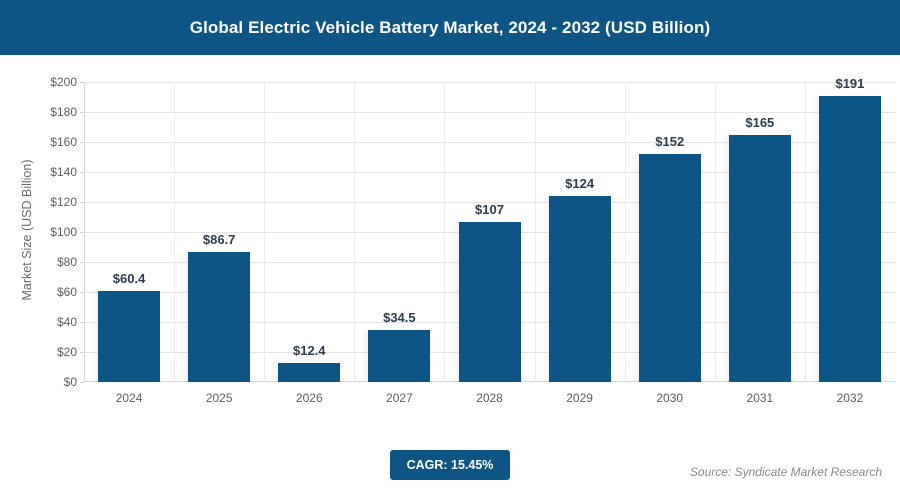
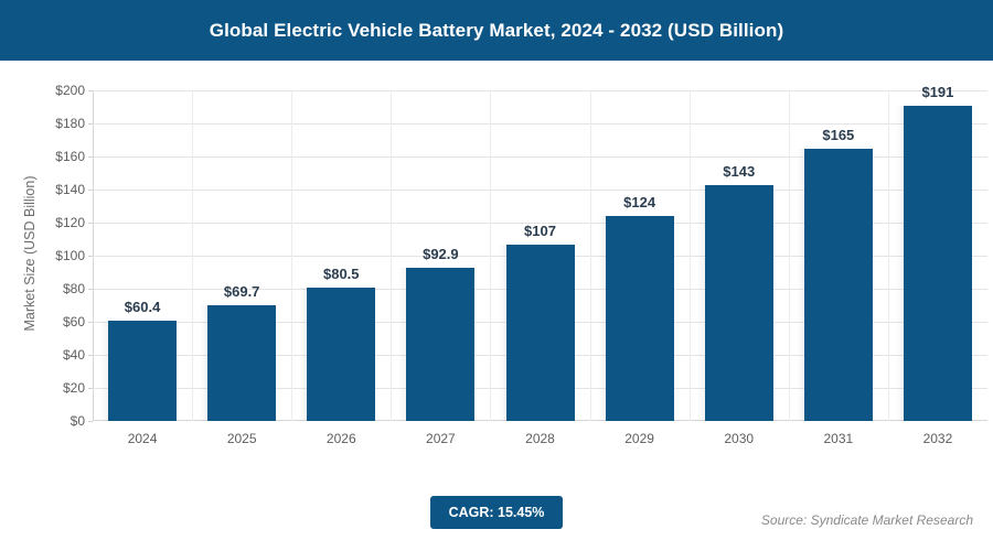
2025: $86.7 -> $69.7
2026: $12.4 -> $80.5
2027: $34.5 -> $92.9
2030: $152 -> $143
